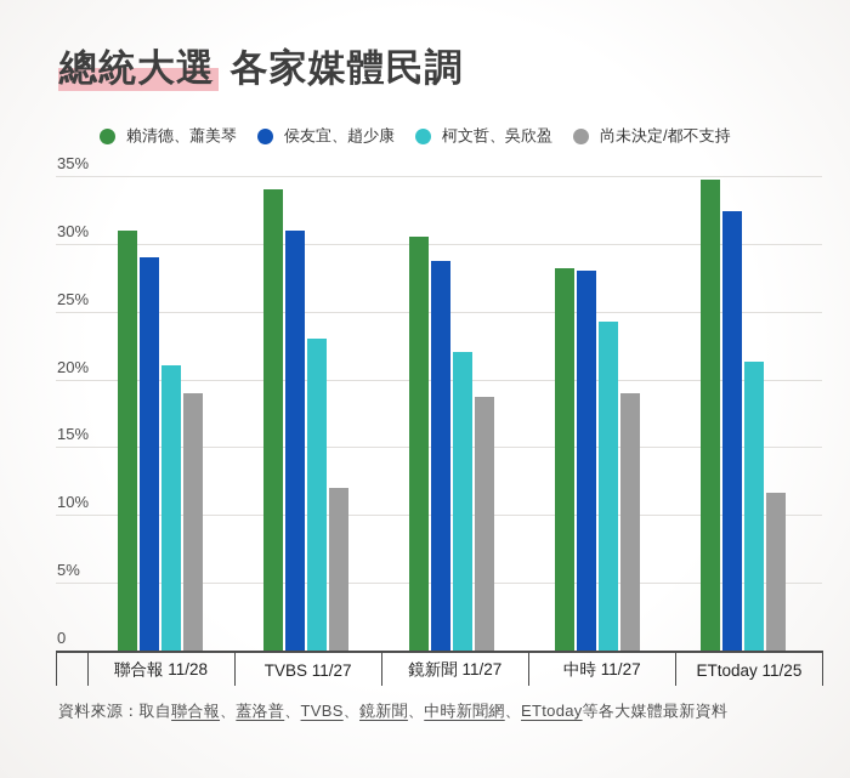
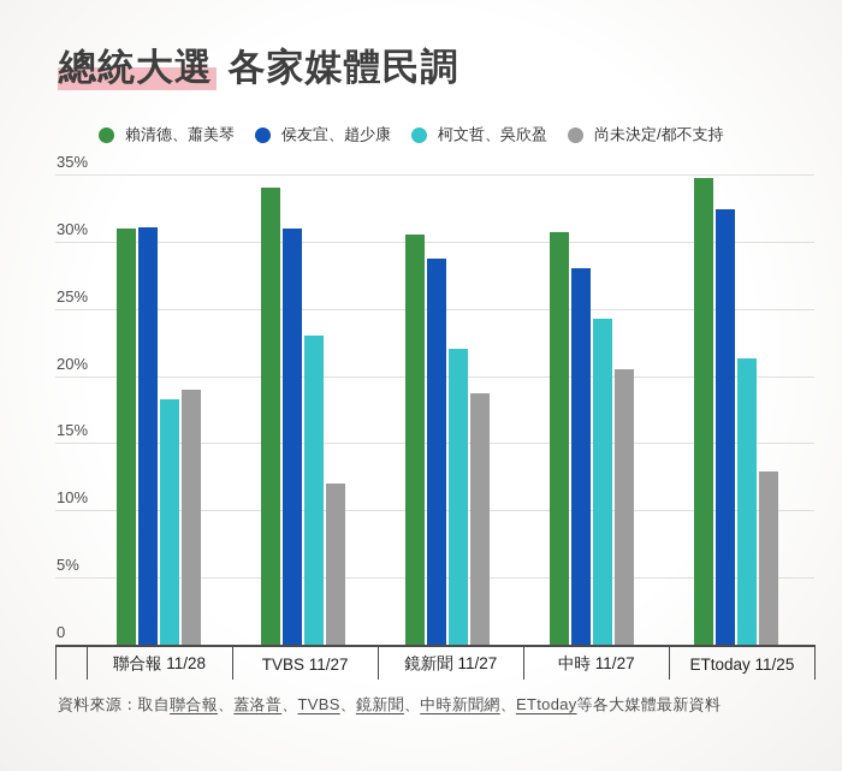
侯友宜、趙少康/聯合報 11/28: 29.0% -> 31.1%
柯文哲、吳欣盈/聯合報 11/28: 21.0% -> 18.3%
賴清德、蕭美琴/中時 11/27: 28.2% -> 30.7%
尚未決定/都不支持/中時 11/27: 19.0% -> 20.5%
尚未決定/都不支持/ETtoday 11/25: 11.6% -> 12.9%
